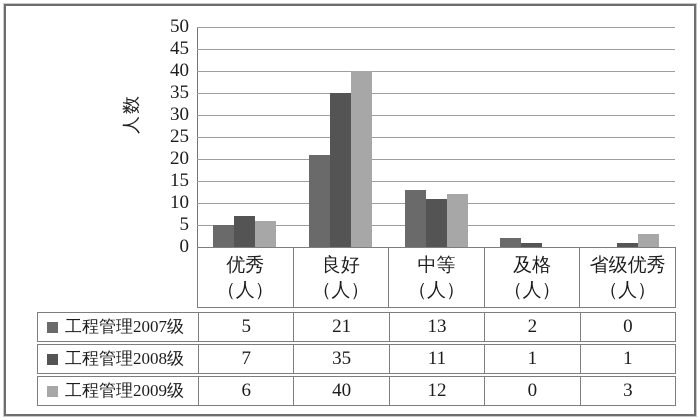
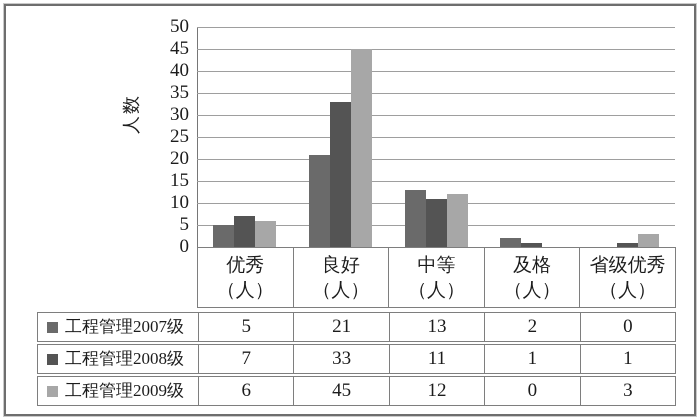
工程管理2008级/良好: 35 -> 33
工程管理2009级/良好: 40 -> 45
